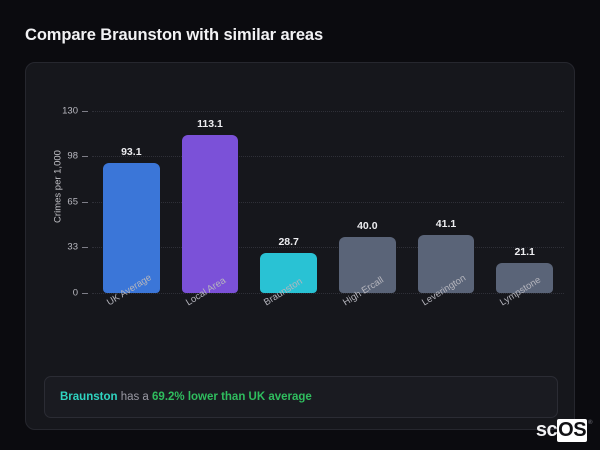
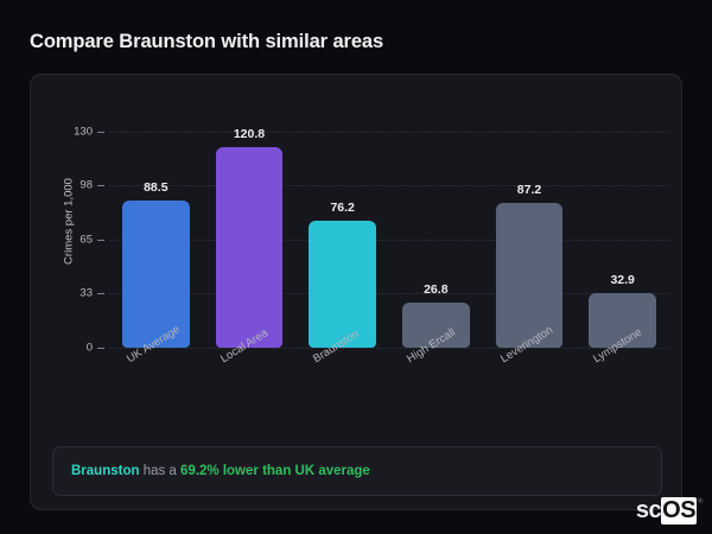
UK Average: 93.1 -> 88.5
Local Area: 113.1 -> 120.8
Braunston: 28.7 -> 76.2
High Ercall: 40.0 -> 26.8
Leverington: 41.1 -> 87.2
Lympstone: 21.1 -> 32.9
